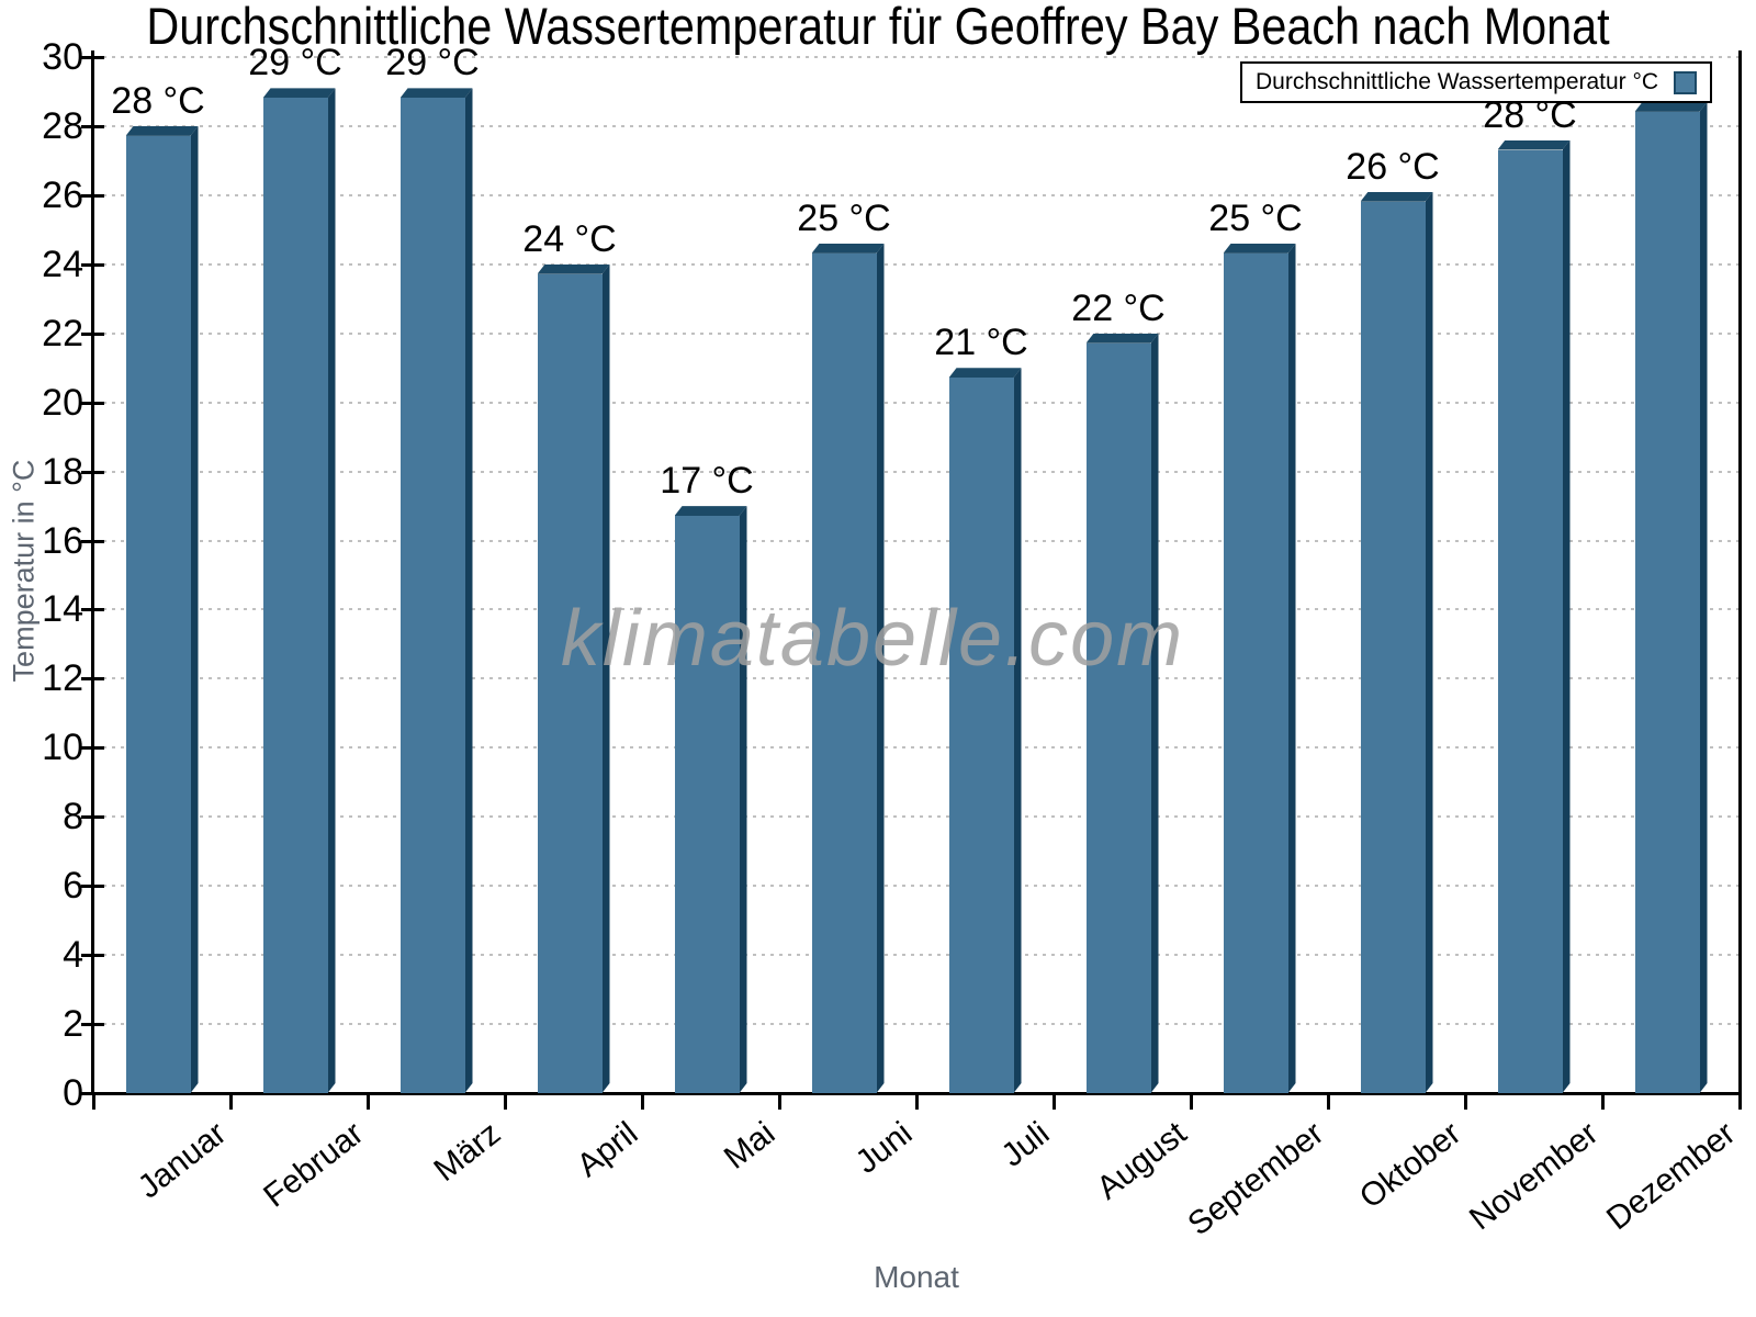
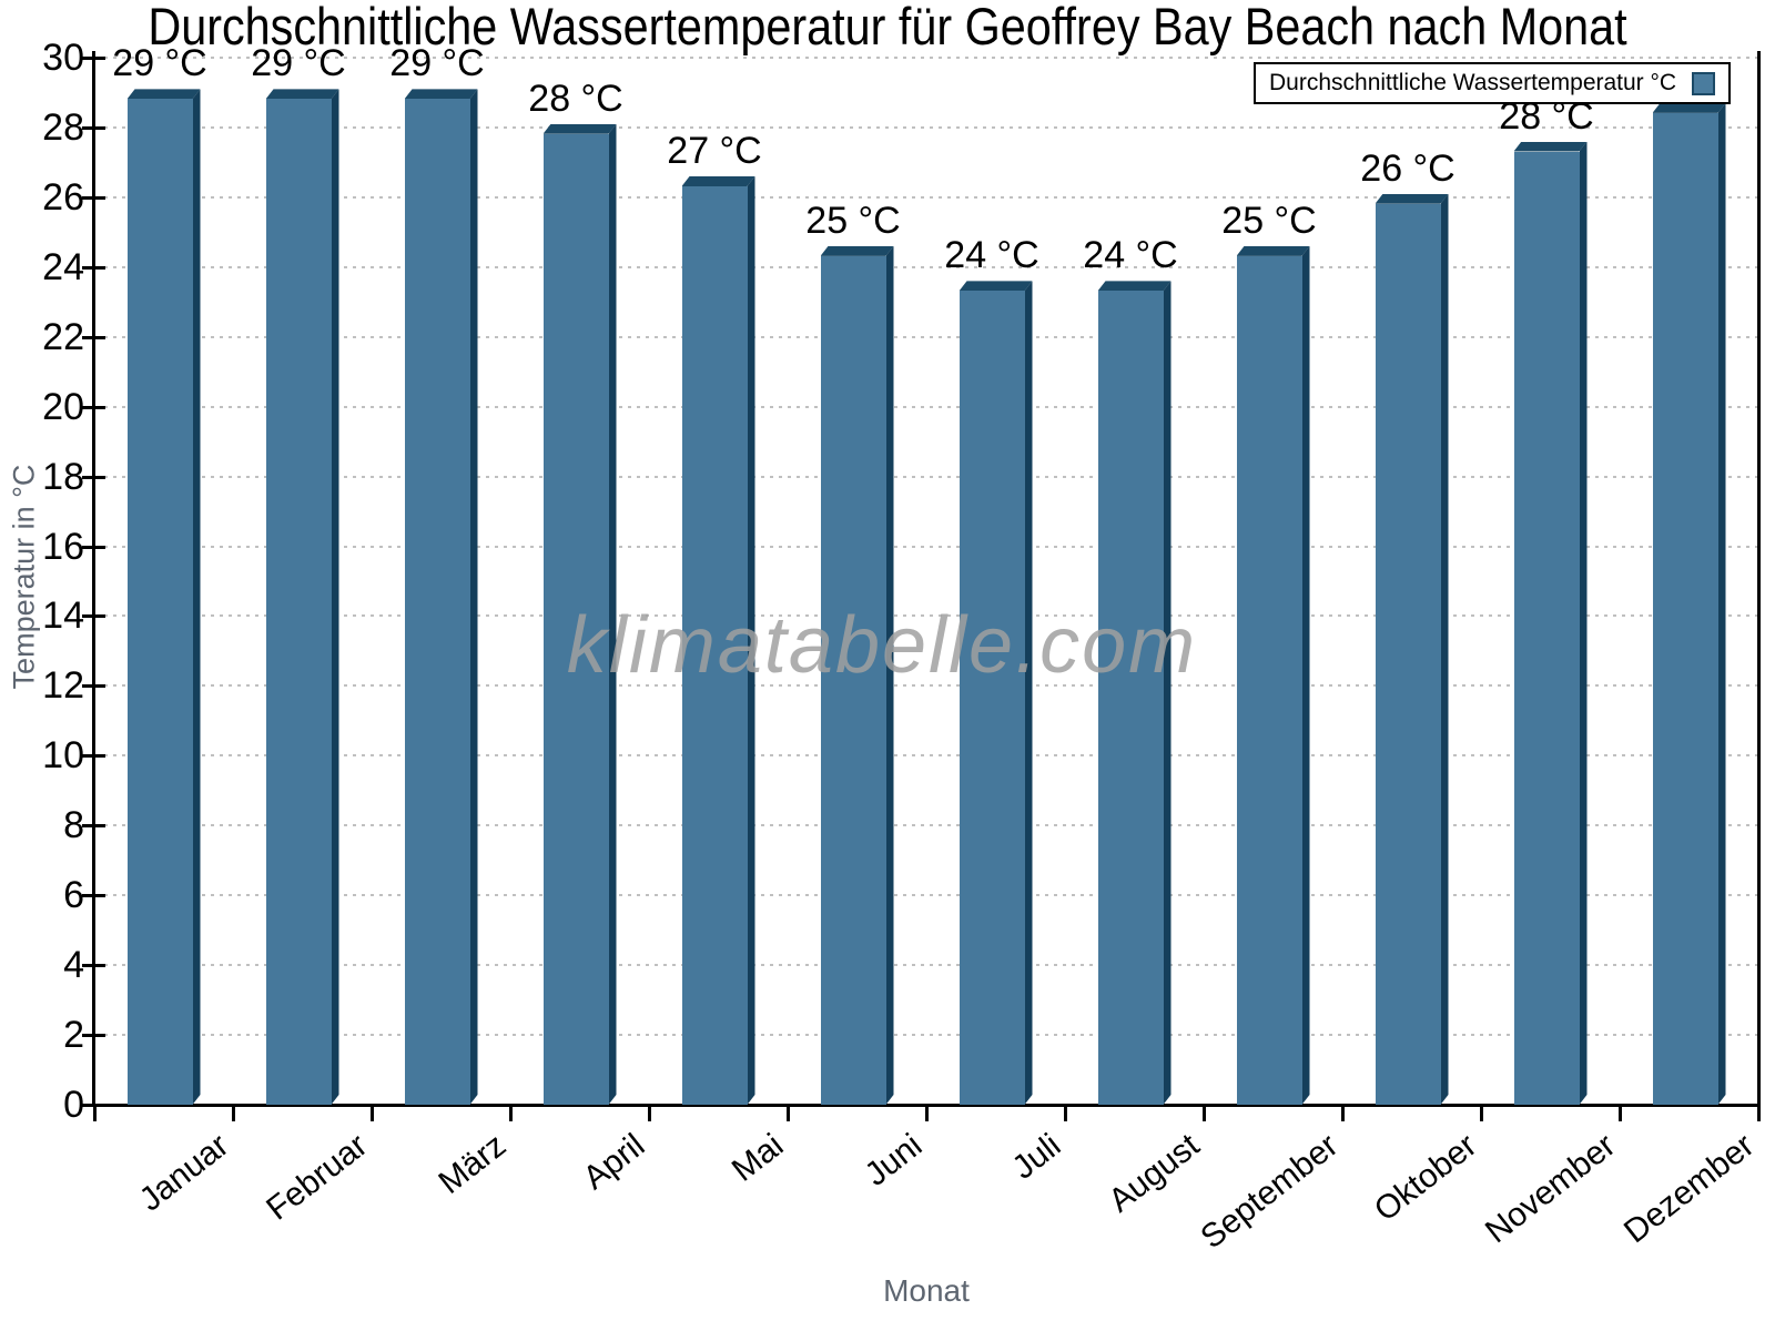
Januar: 28 -> 29
April: 24 -> 28
Mai: 17 -> 27
Juli: 21 -> 24
August: 22 -> 24
